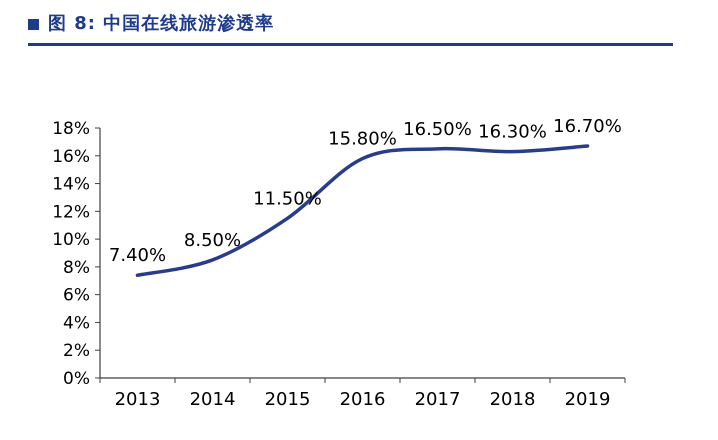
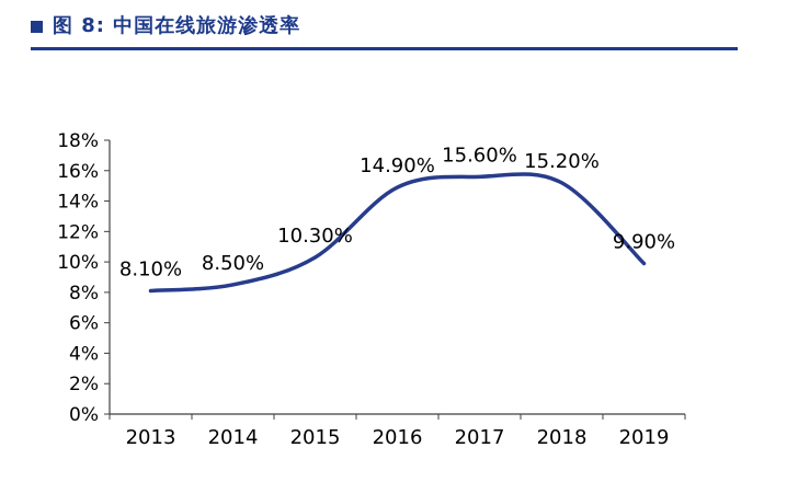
2013: 7.40% -> 8.10%
2015: 11.50% -> 10.30%
2016: 15.80% -> 14.90%
2017: 16.50% -> 15.60%
2018: 16.30% -> 15.20%
2019: 16.70% -> 9.90%
